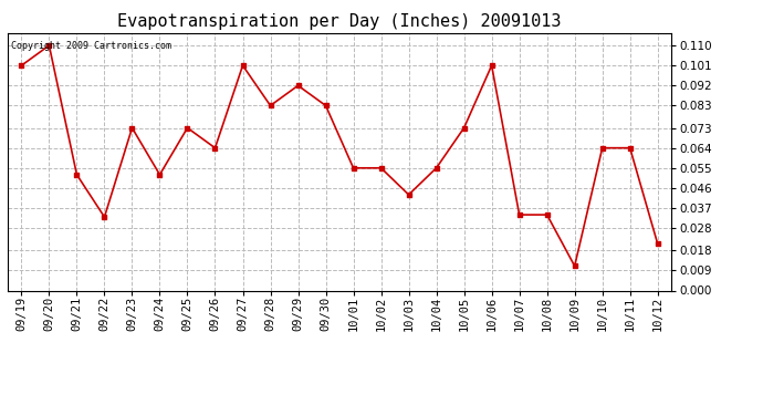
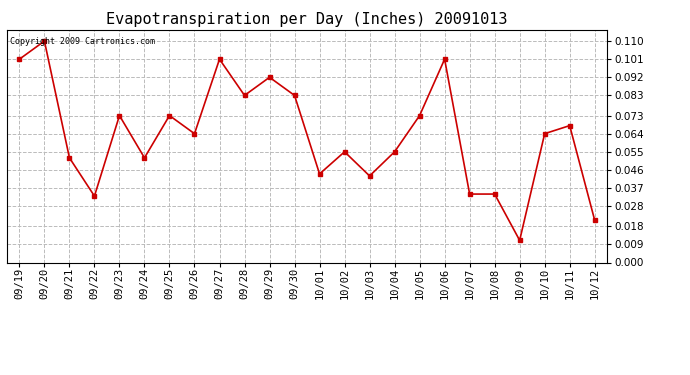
10/01: 0.055 -> 0.044
10/11: 0.064 -> 0.068
